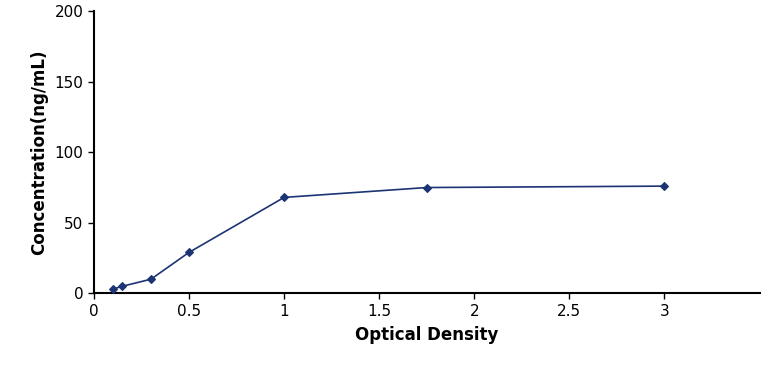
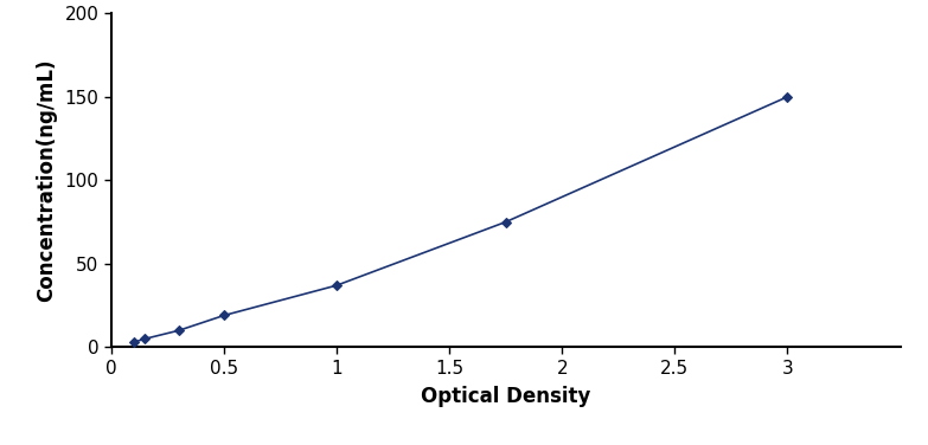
0.5: 29 -> 19
1: 68 -> 37
3: 76 -> 150
